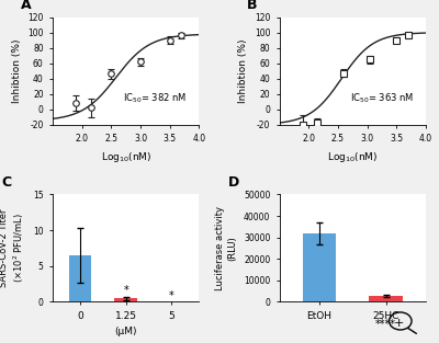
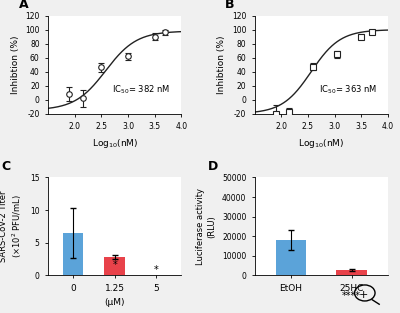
1.25: 0.5 -> 2.8
EtOH: 32000 -> 18000
